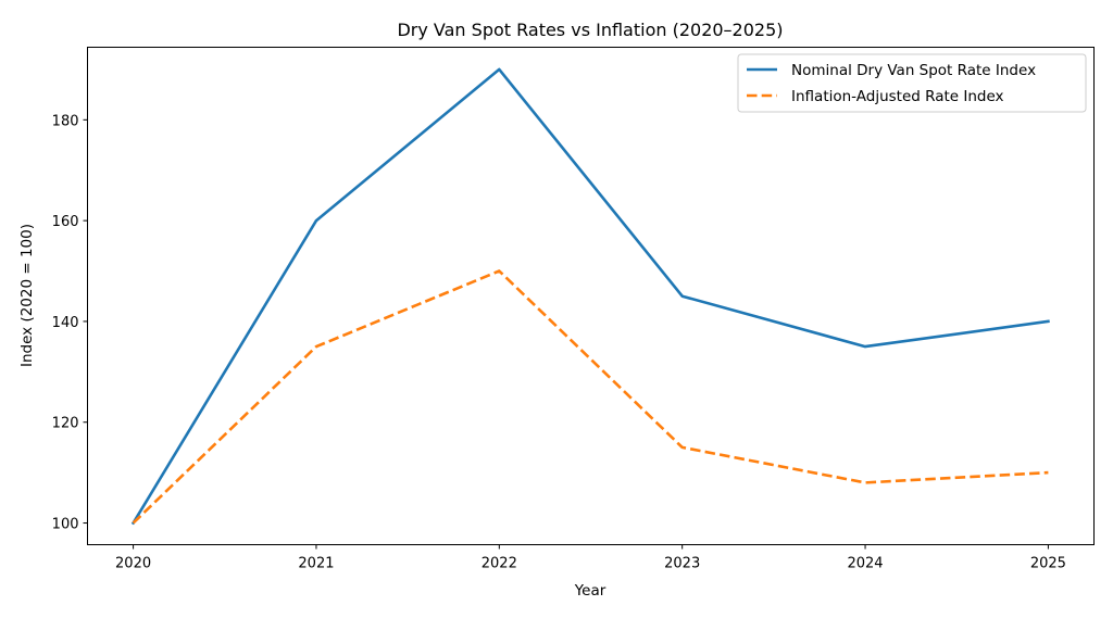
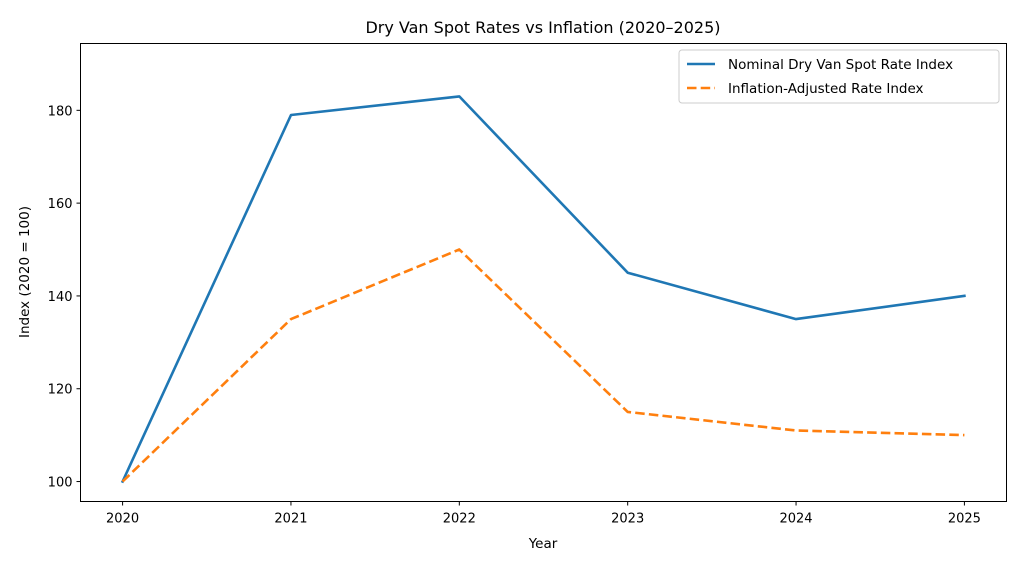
Nominal Dry Van Spot Rate Index/2021: 160 -> 179
Nominal Dry Van Spot Rate Index/2022: 190 -> 183
Inflation-Adjusted Rate Index/2024: 108 -> 111
